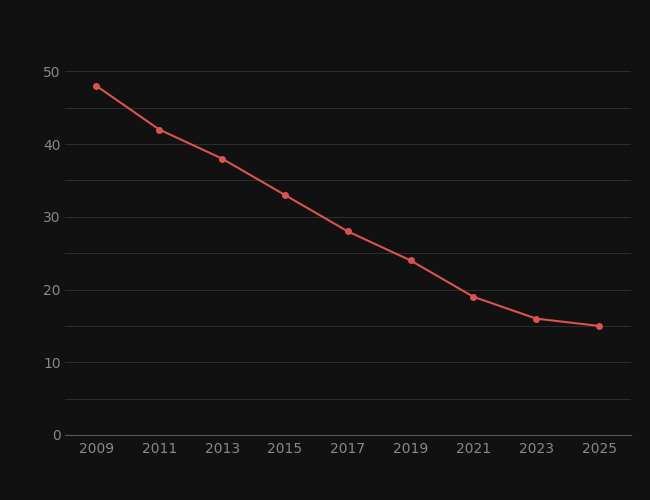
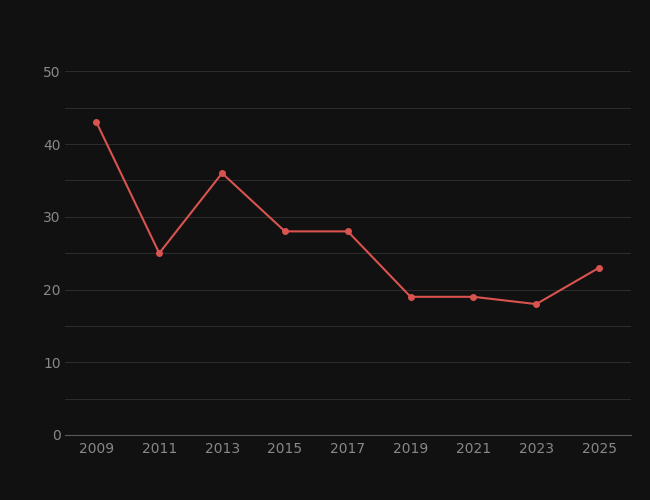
2009: 48 -> 43
2011: 42 -> 25
2013: 38 -> 36
2015: 33 -> 28
2019: 24 -> 19
2023: 16 -> 18
2025: 15 -> 23
